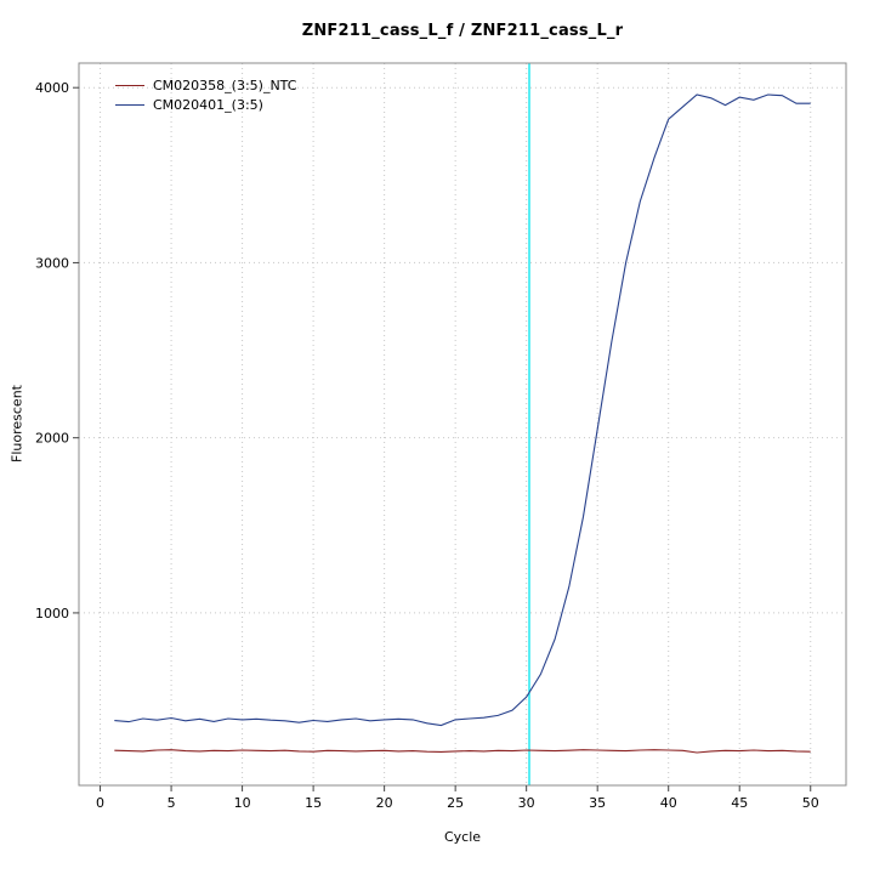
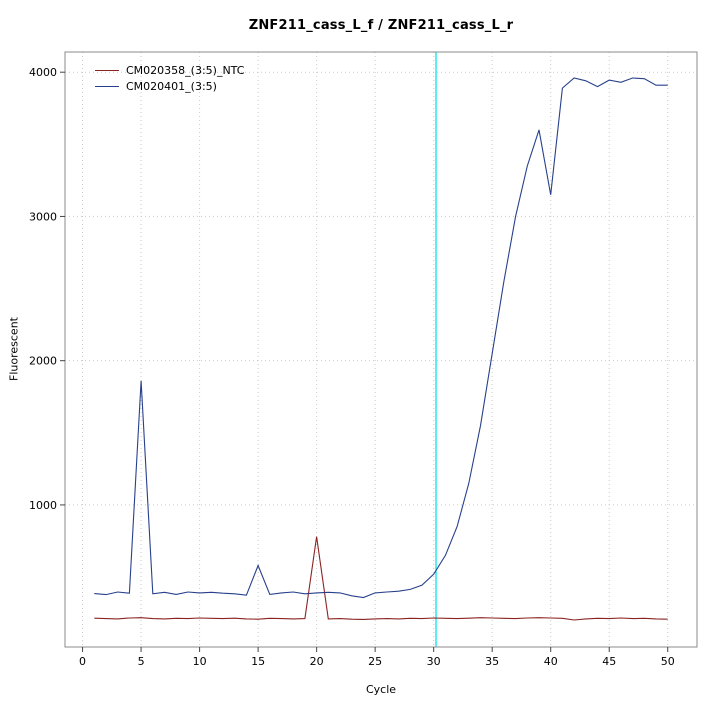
CM020401_(3:5)/5: 400 -> 1860
CM020401_(3:5)/15: 390 -> 580
CM020358_(3:5)_NTC/20: 210 -> 780
CM020401_(3:5)/40: 3820 -> 3150
